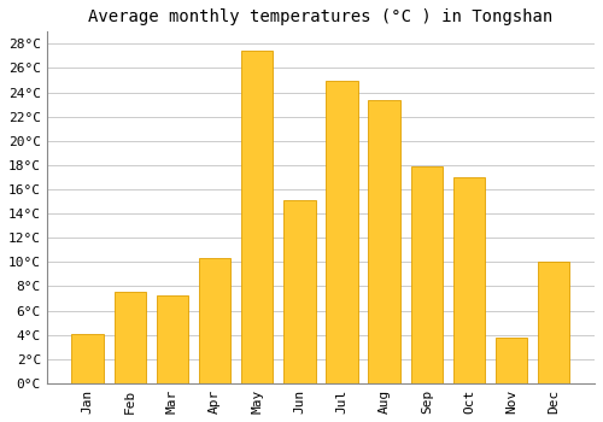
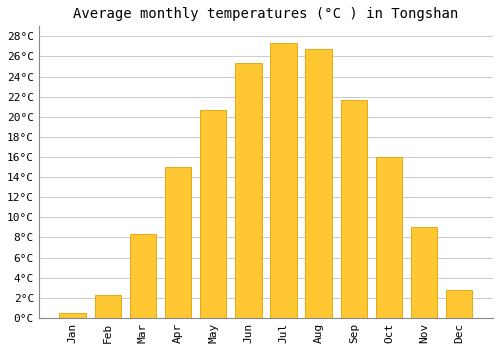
Jan: 4.1°C -> 0.5°C
Feb: 7.6°C -> 2.3°C
Mar: 7.3°C -> 8.3°C
Apr: 10.3°C -> 15.0°C
May: 27.4°C -> 20.7°C
Jun: 15.1°C -> 25.3°C
Jul: 25.0°C -> 27.3°C
Aug: 23.4°C -> 26.7°C
Sep: 17.9°C -> 21.7°C
Oct: 17.0°C -> 16.0°C
Nov: 3.8°C -> 9.0°C
Dec: 10.0°C -> 2.8°C
